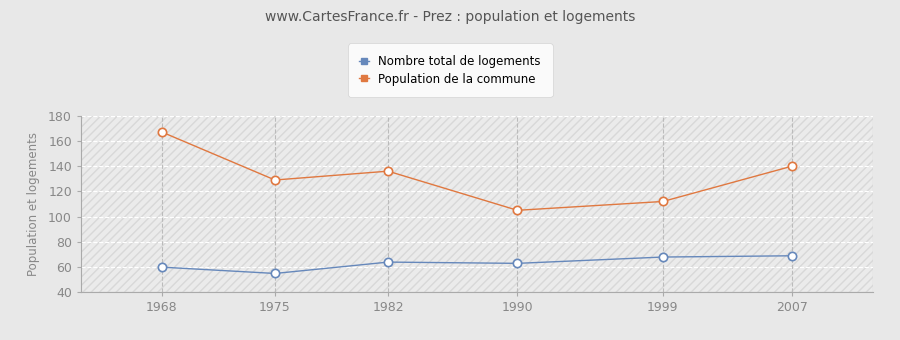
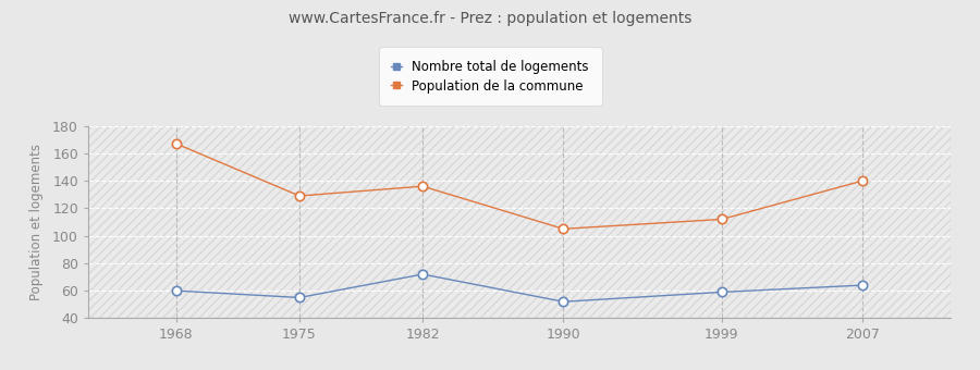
Nombre total de logements/1982: 64 -> 72
Nombre total de logements/1990: 63 -> 52
Nombre total de logements/1999: 68 -> 59
Nombre total de logements/2007: 69 -> 64
